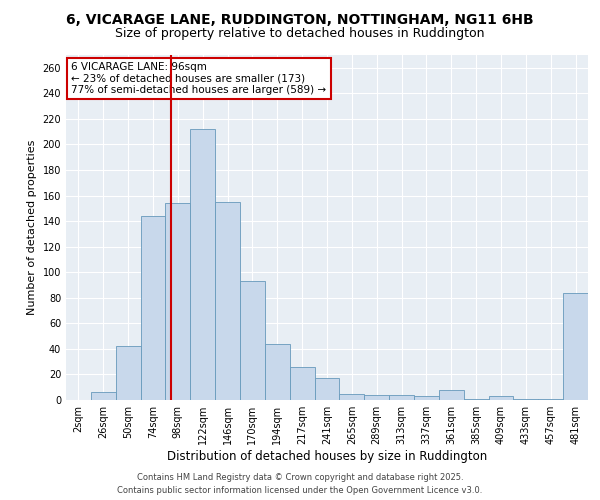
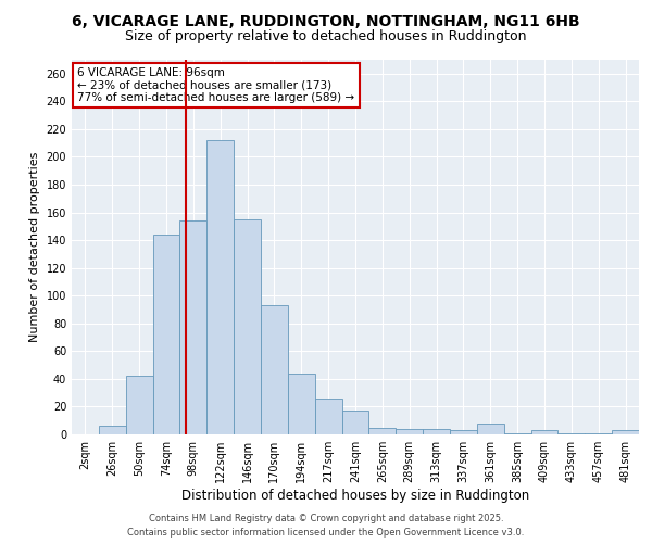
481sqm: 84 -> 3
